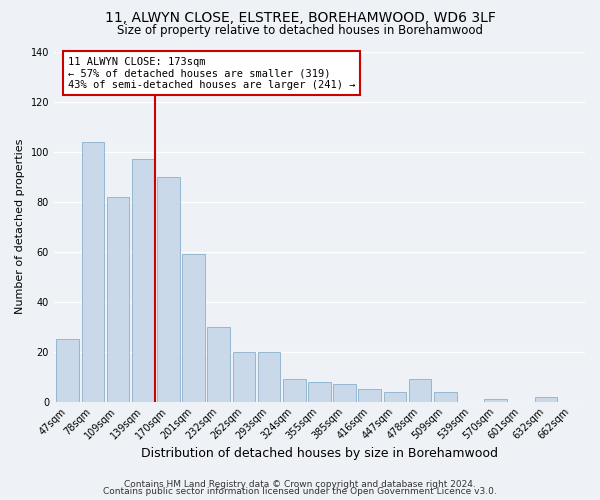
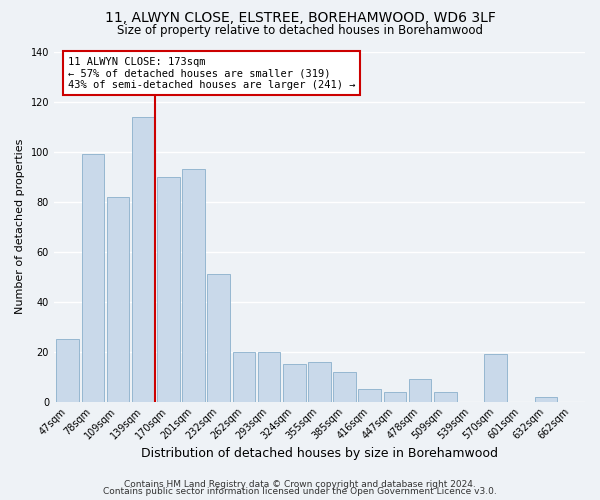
78sqm: 104 -> 99
139sqm: 97 -> 114
201sqm: 59 -> 93
232sqm: 30 -> 51
324sqm: 9 -> 15
355sqm: 8 -> 16
385sqm: 7 -> 12
570sqm: 1 -> 19
